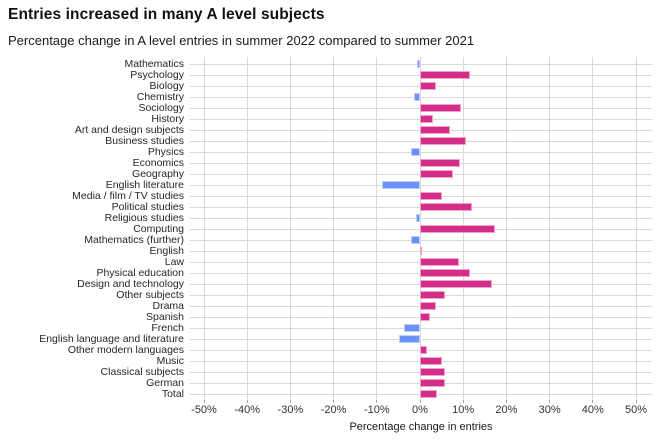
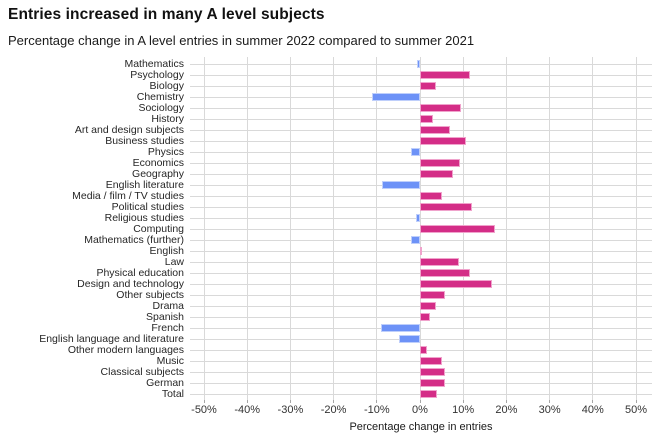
Chemistry: -1% -> -11%
French: -4% -> -9%
